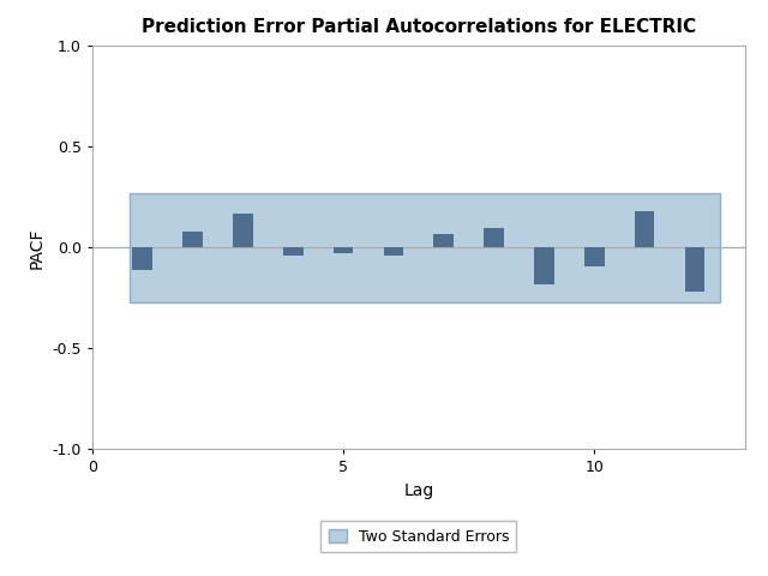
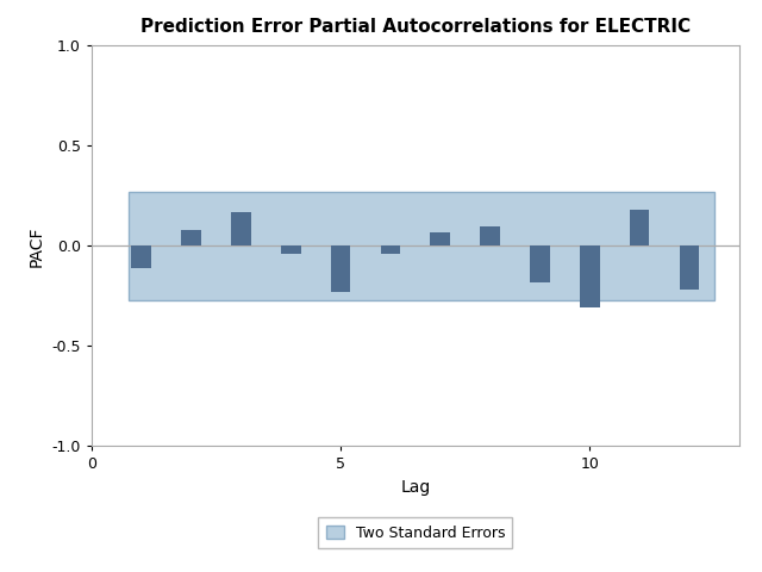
5: -0.03 -> -0.23
10: -0.09 -> -0.31
